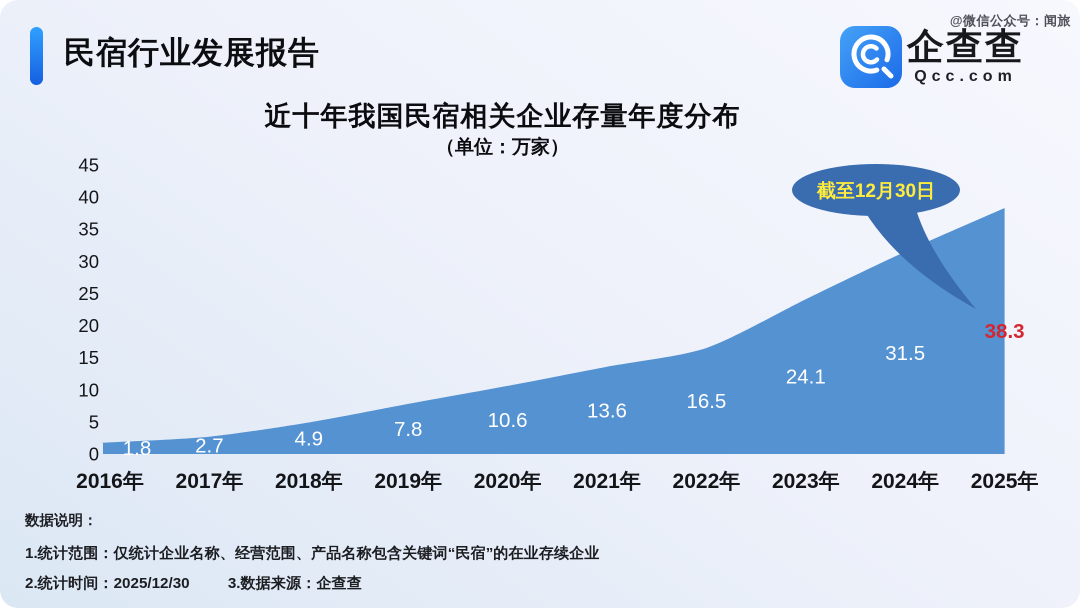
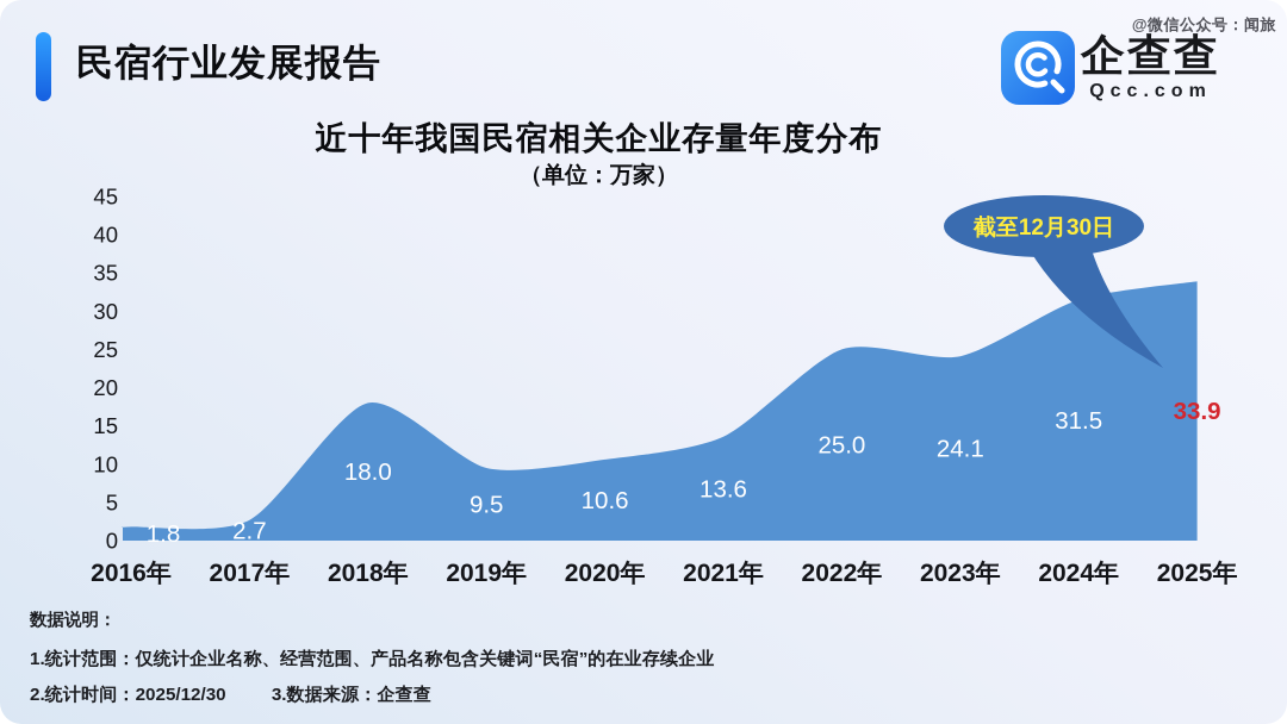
2018年: 4.9 -> 18.0
2019年: 7.8 -> 9.5
2022年: 16.5 -> 25.0
2025年: 38.3 -> 33.9
